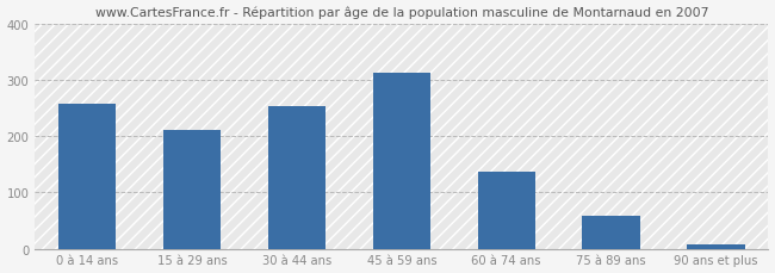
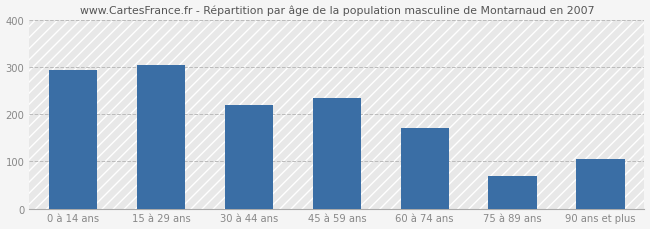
0 à 14 ans: 258 -> 295
15 à 29 ans: 211 -> 305
30 à 44 ans: 253 -> 220
45 à 59 ans: 313 -> 235
60 à 74 ans: 138 -> 170
75 à 89 ans: 58 -> 70
90 ans et plus: 8 -> 105
